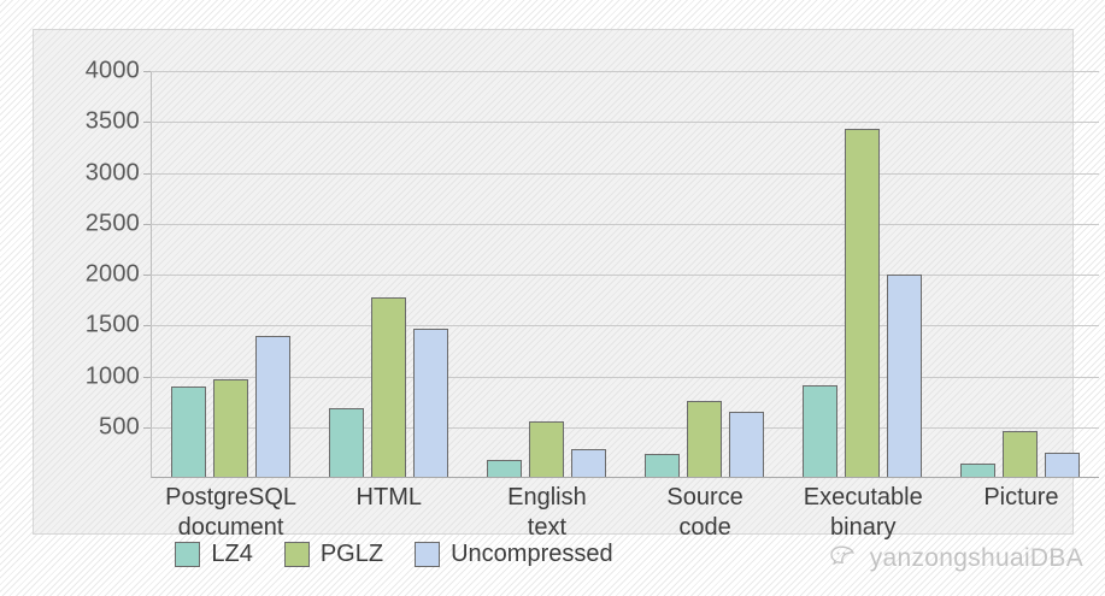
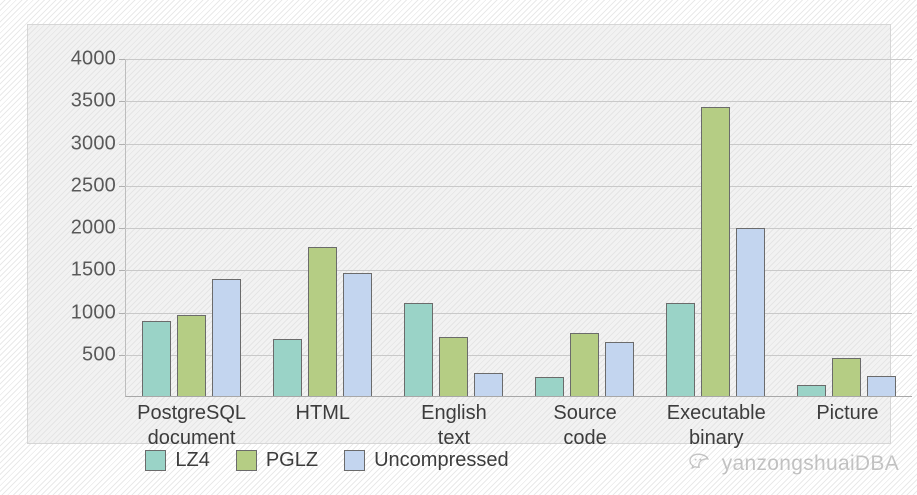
LZ4/English text: 200 -> 1100
PGLZ/English text: 500 -> 700
LZ4/Executable binary: 900 -> 1100
